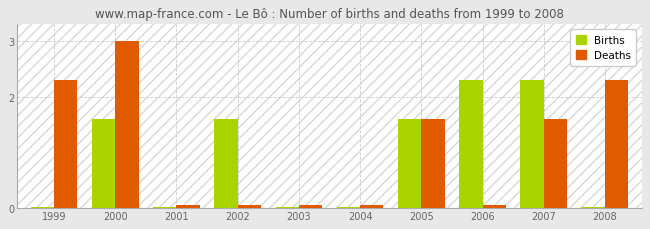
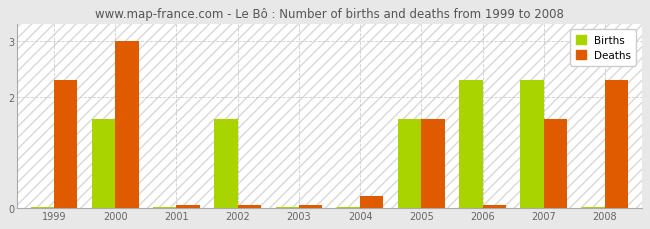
Deaths/2004: 0.05 -> 0.22
